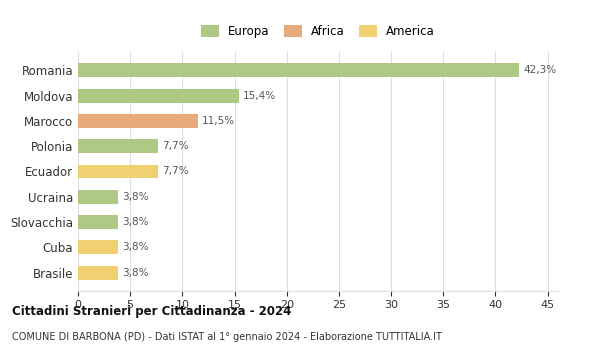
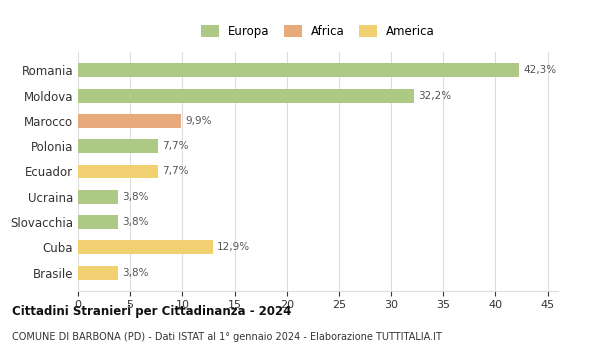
Moldova: 15,4% -> 32,2%
Marocco: 11,5% -> 9,9%
Cuba: 3,8% -> 12,9%
